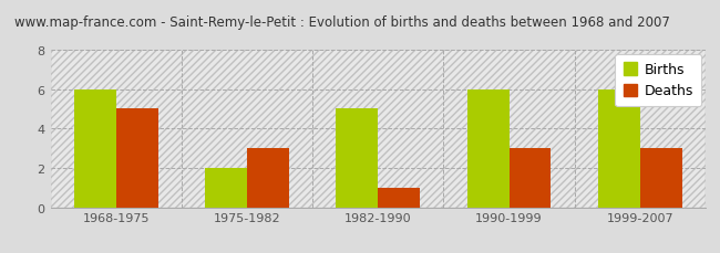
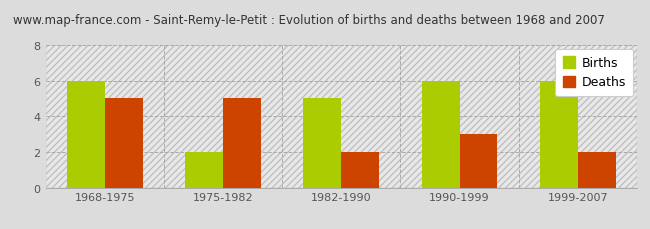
Deaths/1975-1982: 3 -> 5
Deaths/1982-1990: 1 -> 2
Deaths/1999-2007: 3 -> 2
